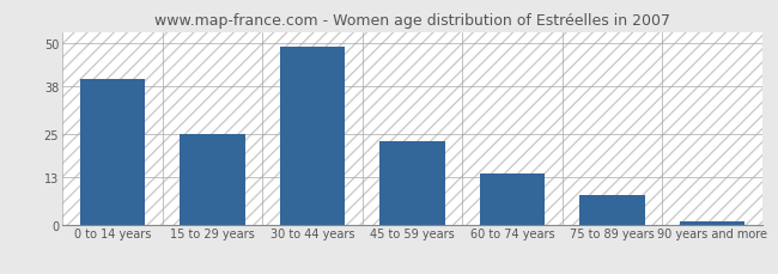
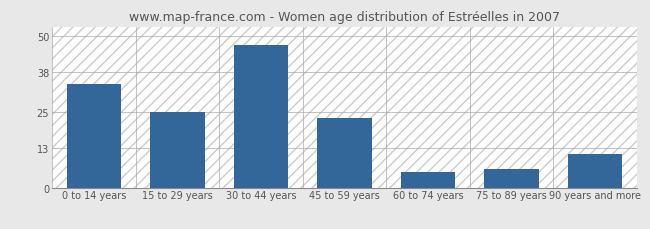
0 to 14 years: 40 -> 34
30 to 44 years: 49 -> 47
60 to 74 years: 14 -> 5
75 to 89 years: 8 -> 6
90 years and more: 1 -> 11
